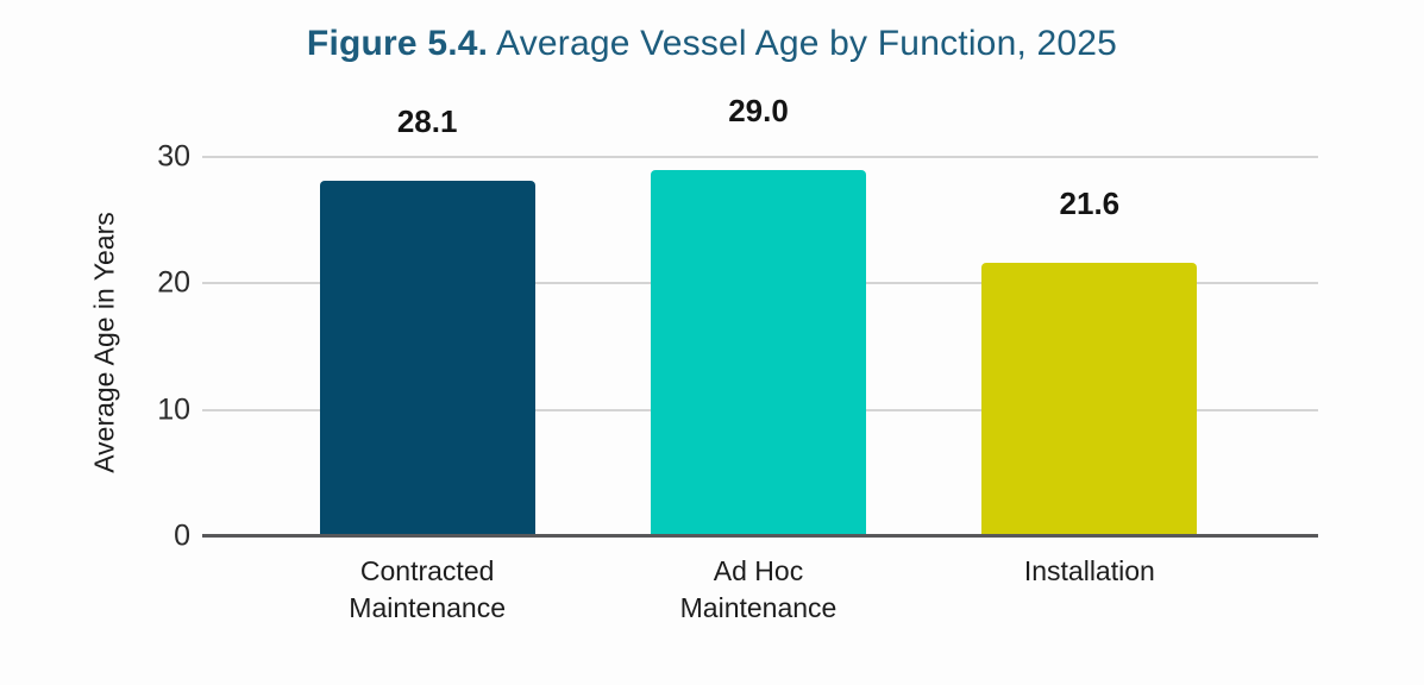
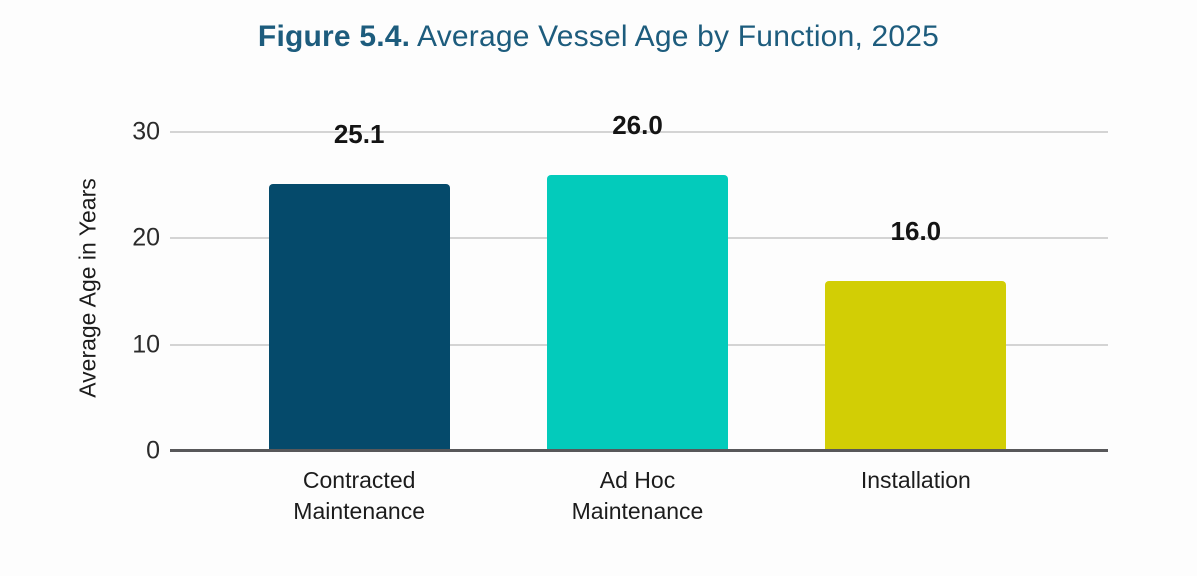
Contracted Maintenance: 28.1 -> 25.1
Ad Hoc Maintenance: 29.0 -> 26.0
Installation: 21.6 -> 16.0
